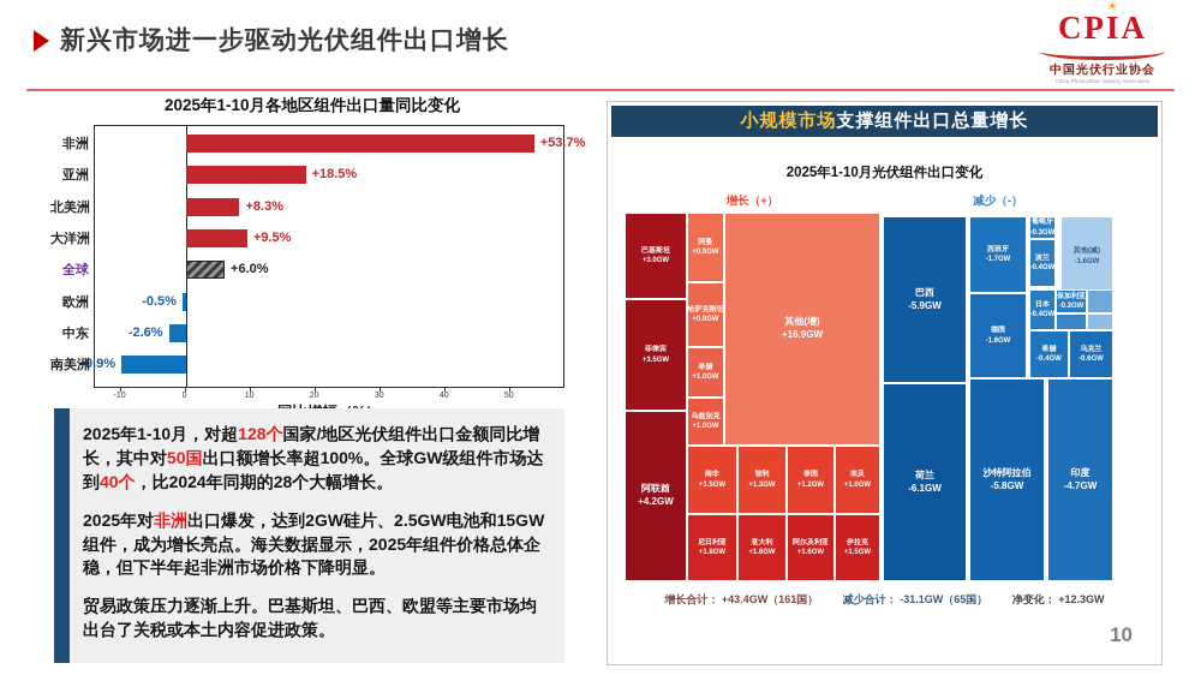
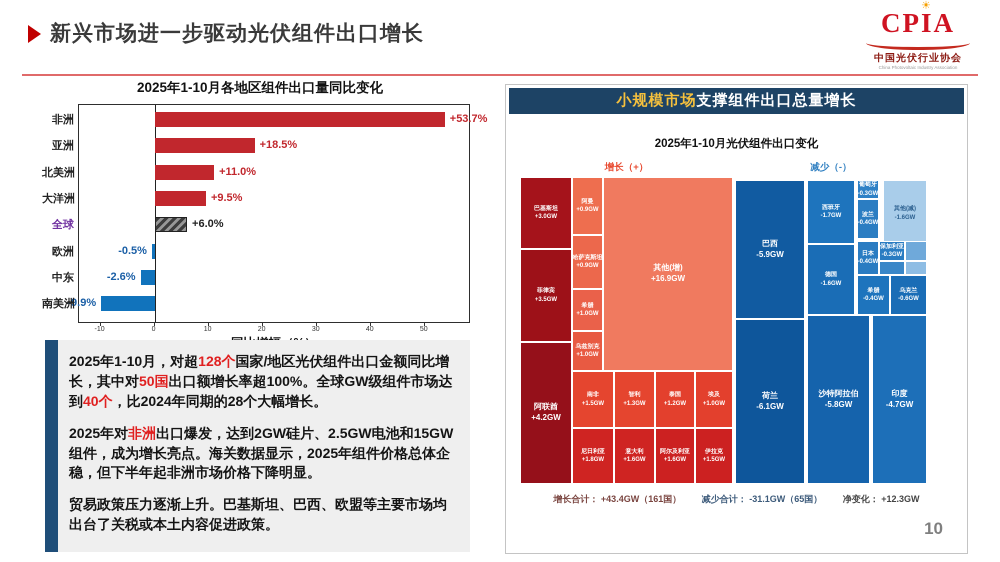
2025年1-10月各地区组件出口量同比变化/北美洲: +8.3% -> +11.0%
